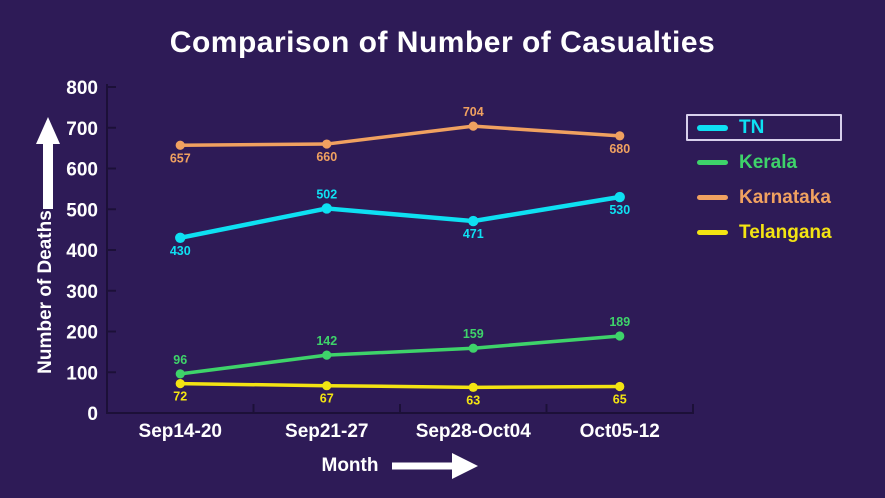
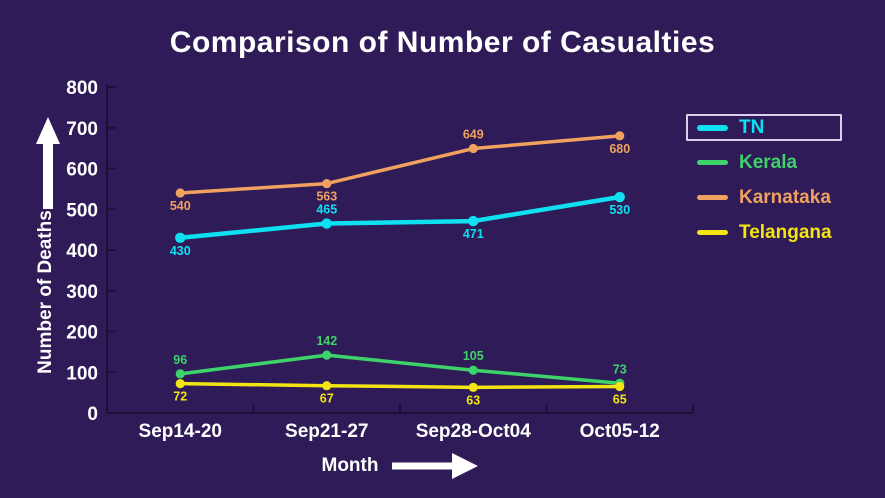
Karnataka/Sep14-20: 657 -> 540
TN/Sep21-27: 502 -> 465
Karnataka/Sep21-27: 660 -> 563
Kerala/Sep28-Oct04: 159 -> 105
Karnataka/Sep28-Oct04: 704 -> 649
Kerala/Oct05-12: 189 -> 73
